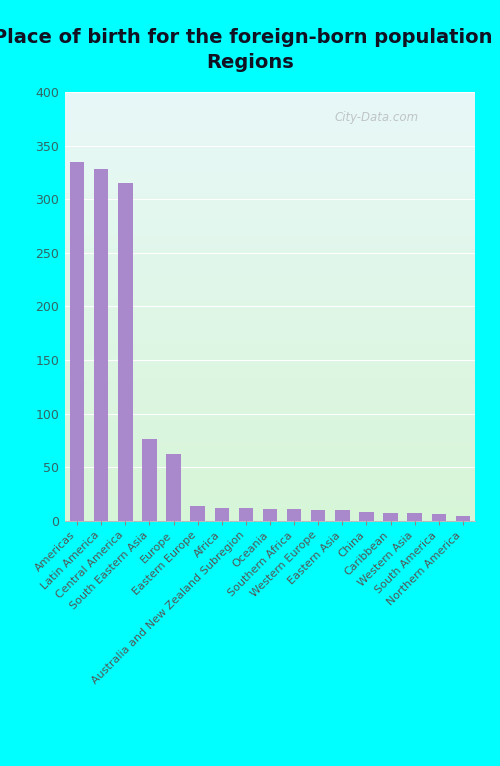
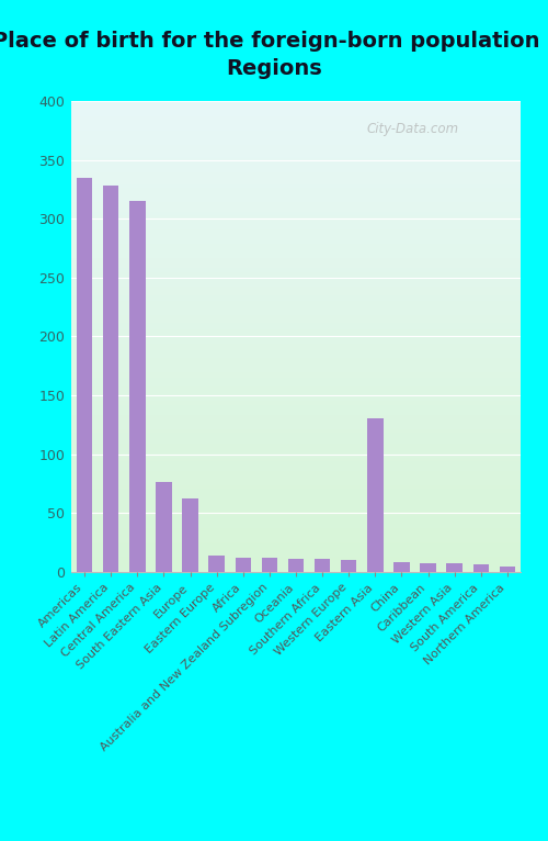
Eastern Asia: 10 -> 130
